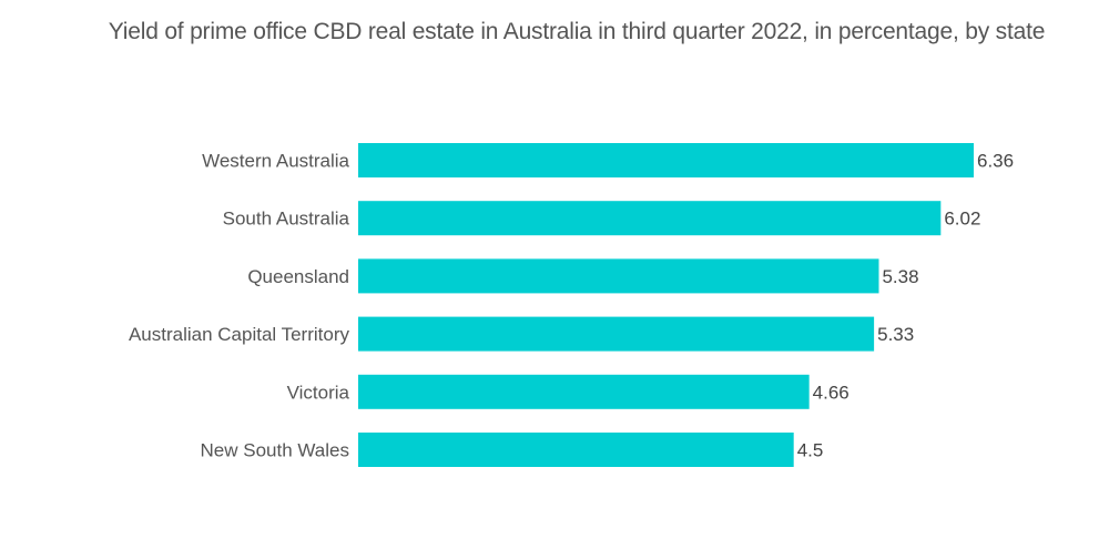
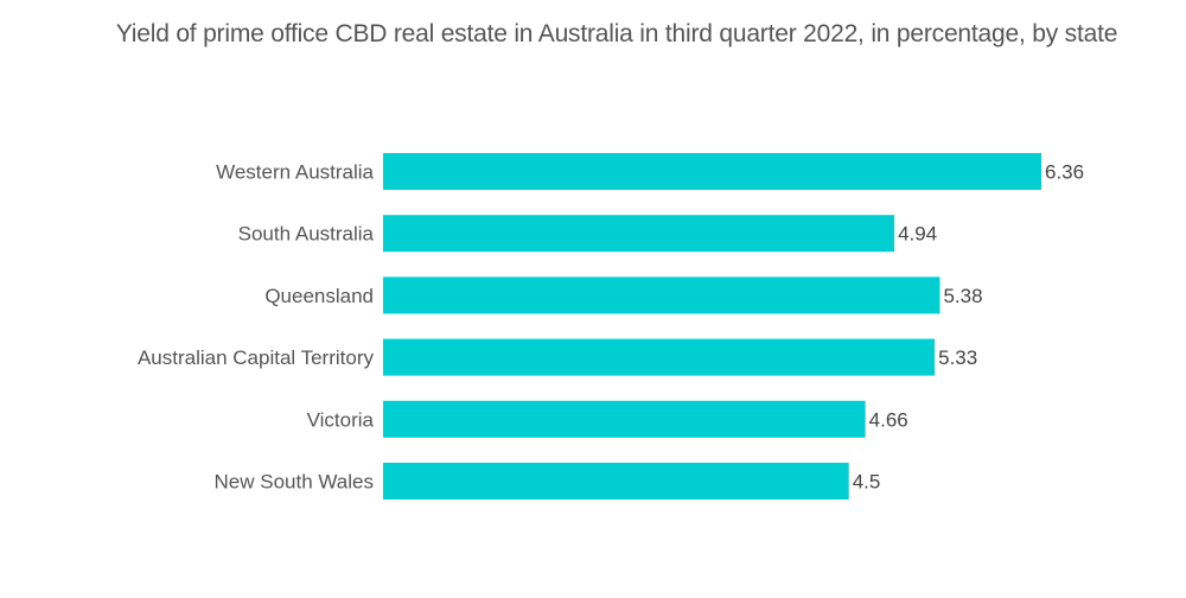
South Australia: 6.02 -> 4.94
